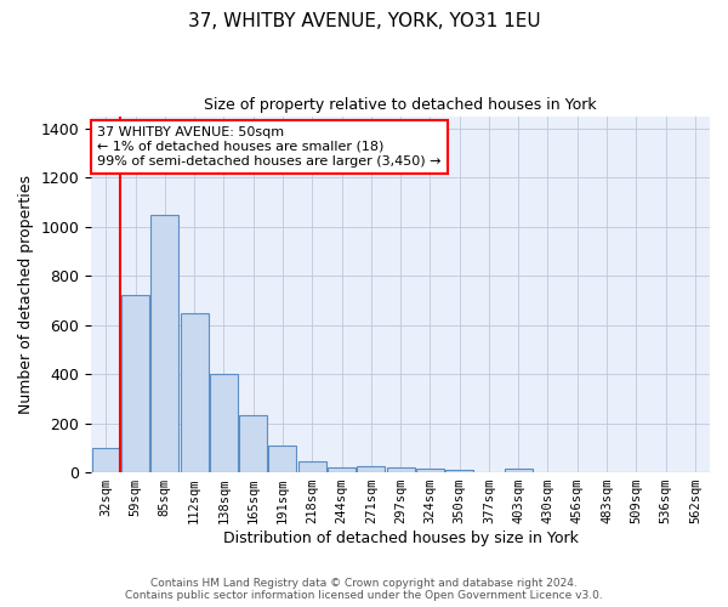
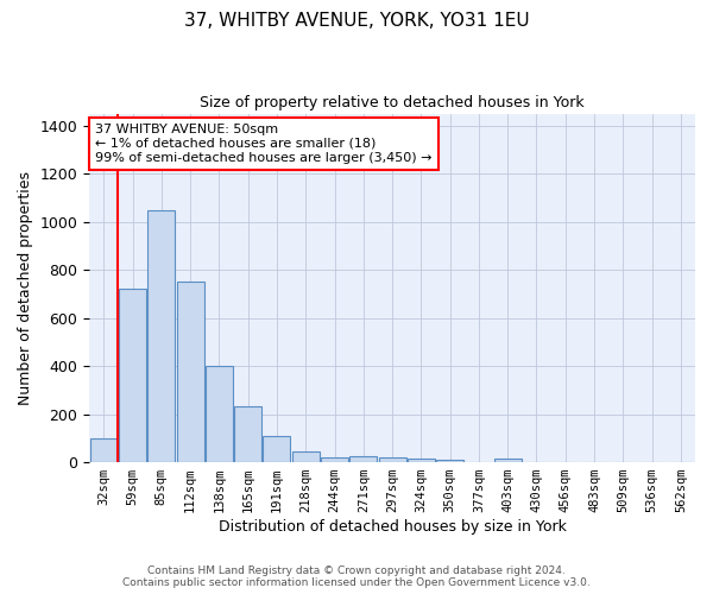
112sqm: 650 -> 750
